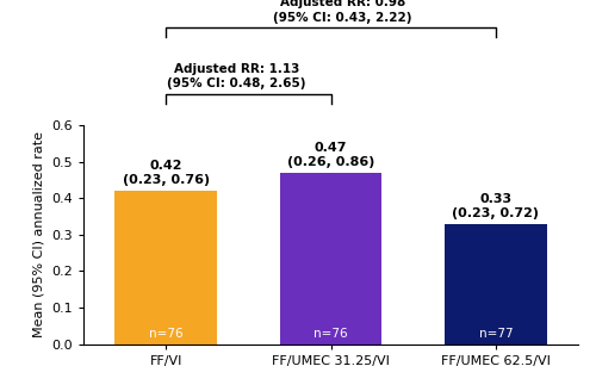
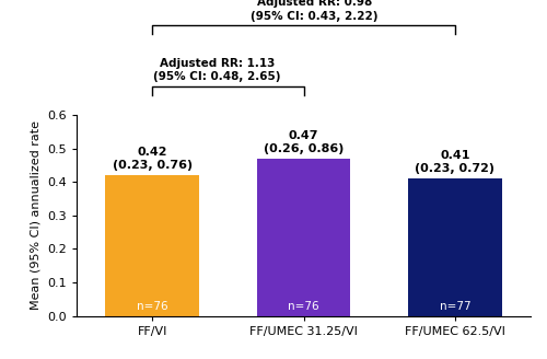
FF/UMEC 62.5/VI: 0.33 -> 0.41
